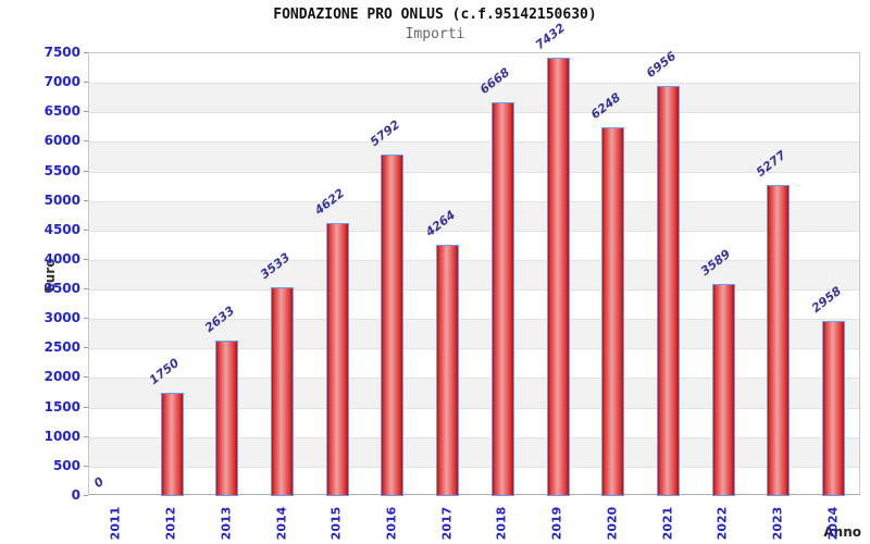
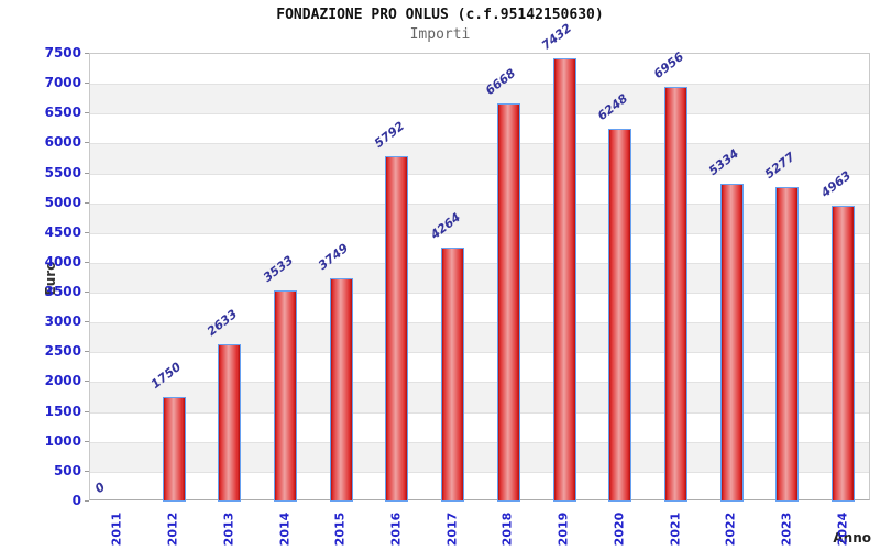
2015: 4622 -> 3749
2022: 3589 -> 5334
2024: 2958 -> 4963
